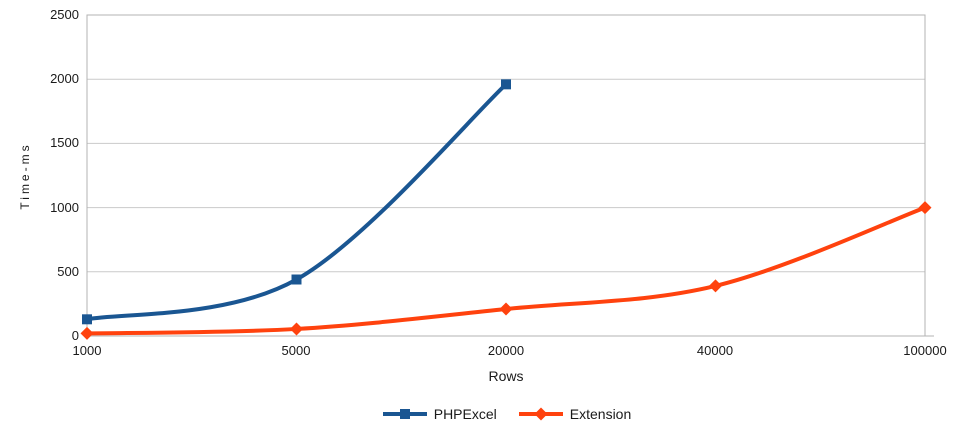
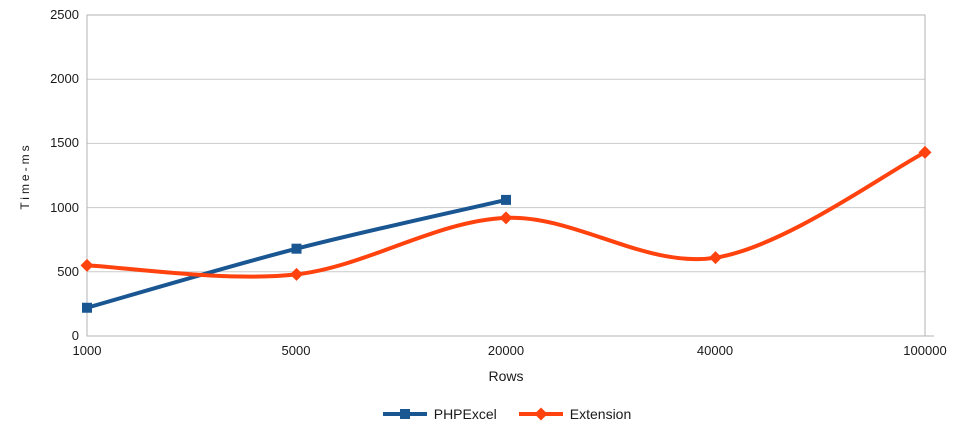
PHPExcel/1000: 130 -> 220
Extension/1000: 20 -> 550
PHPExcel/5000: 440 -> 680
Extension/5000: 60 -> 480
PHPExcel/20000: 1960 -> 1060
Extension/20000: 210 -> 920
Extension/40000: 390 -> 610
Extension/100000: 1000 -> 1430
